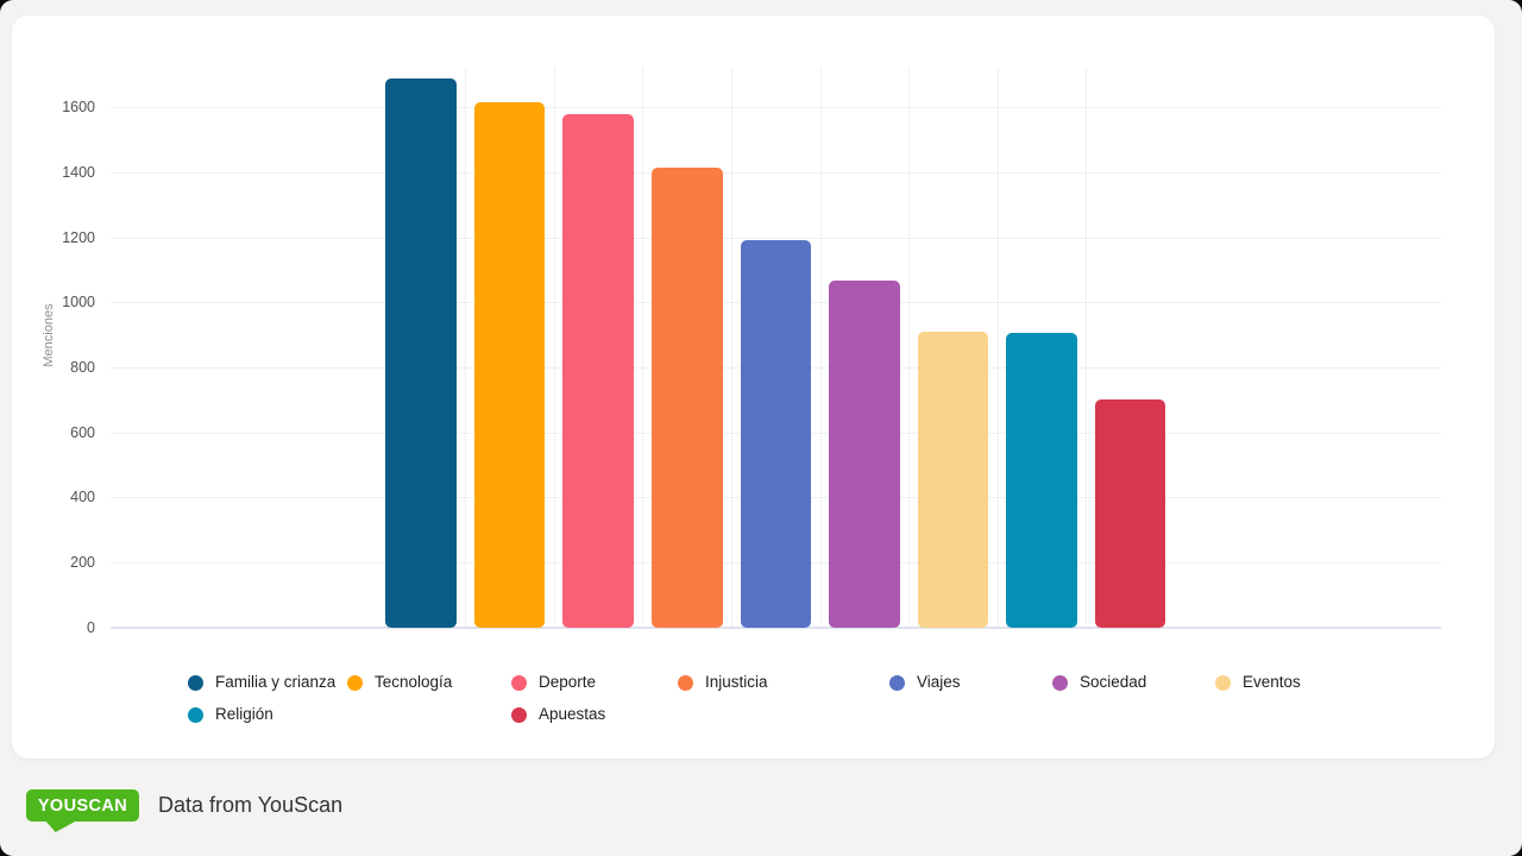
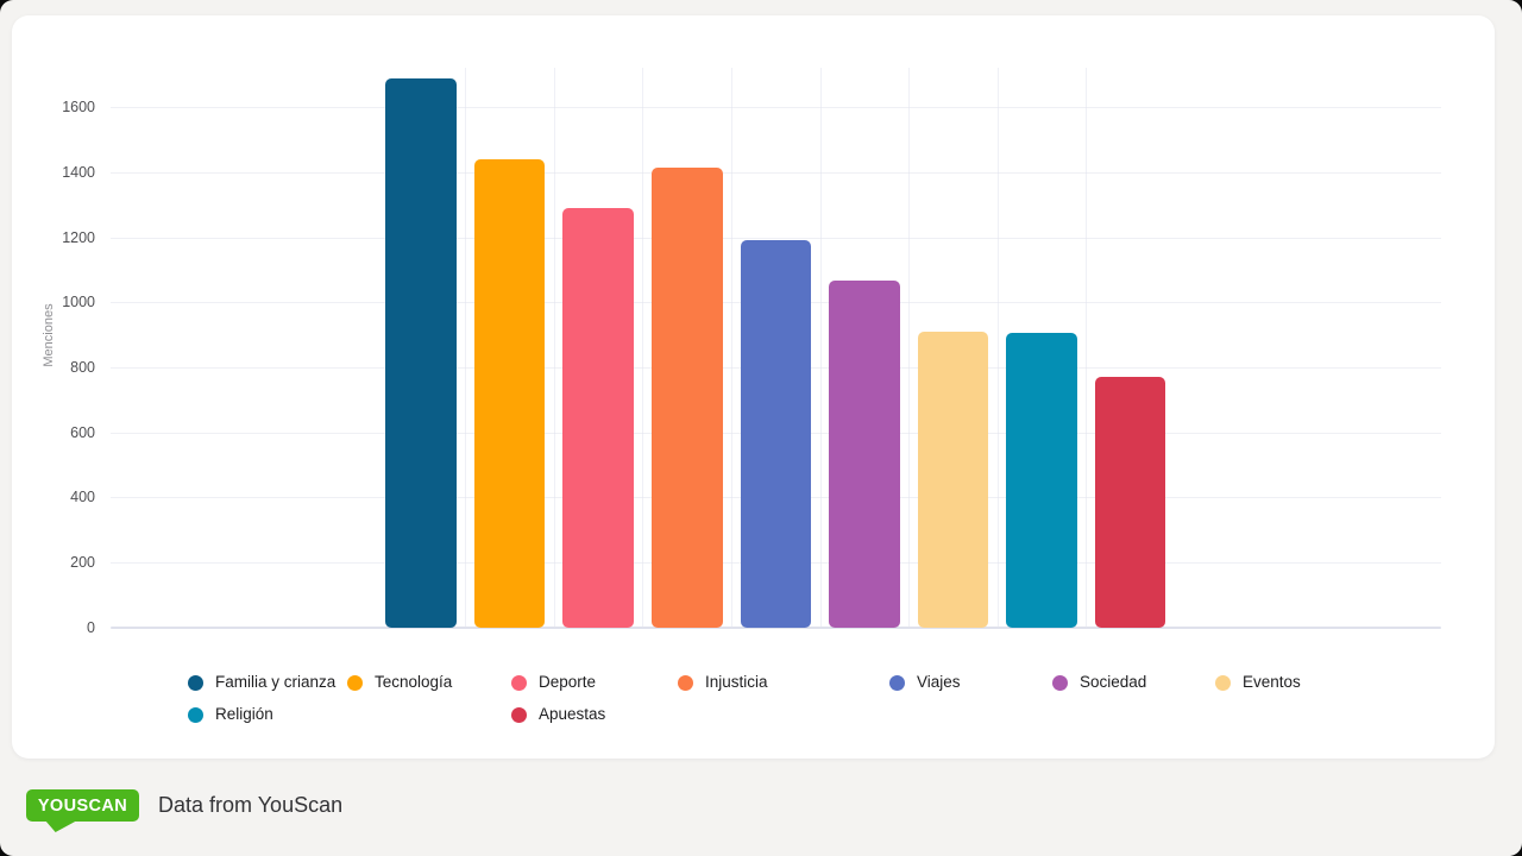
Tecnología: 1620 -> 1440
Deporte: 1580 -> 1290
Apuestas: 700 -> 770
